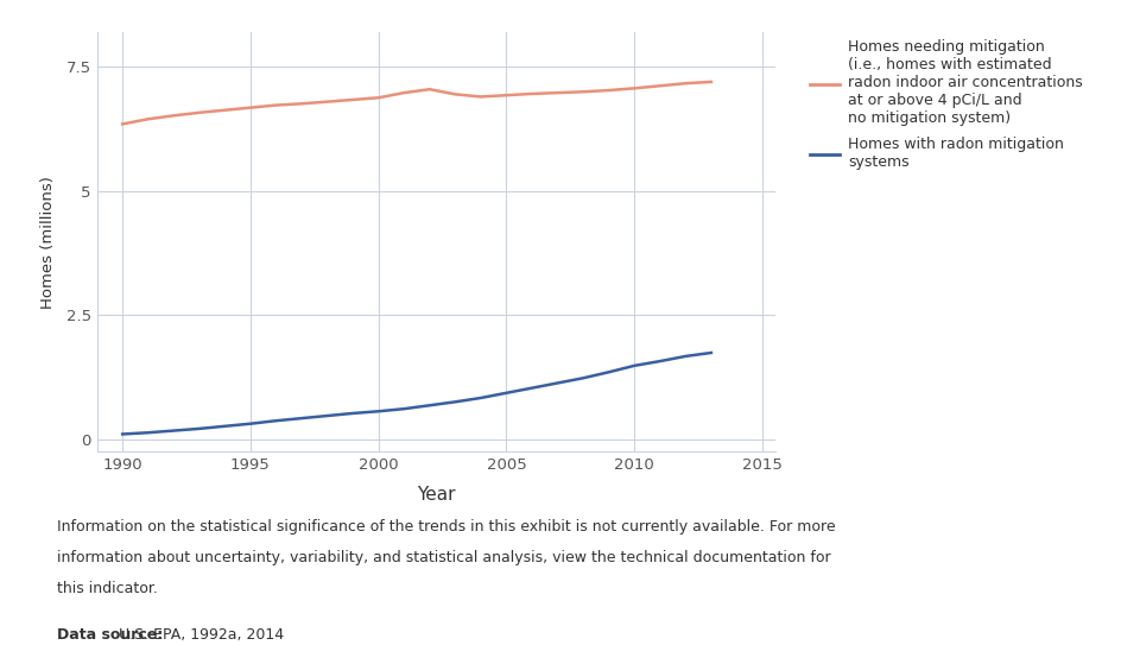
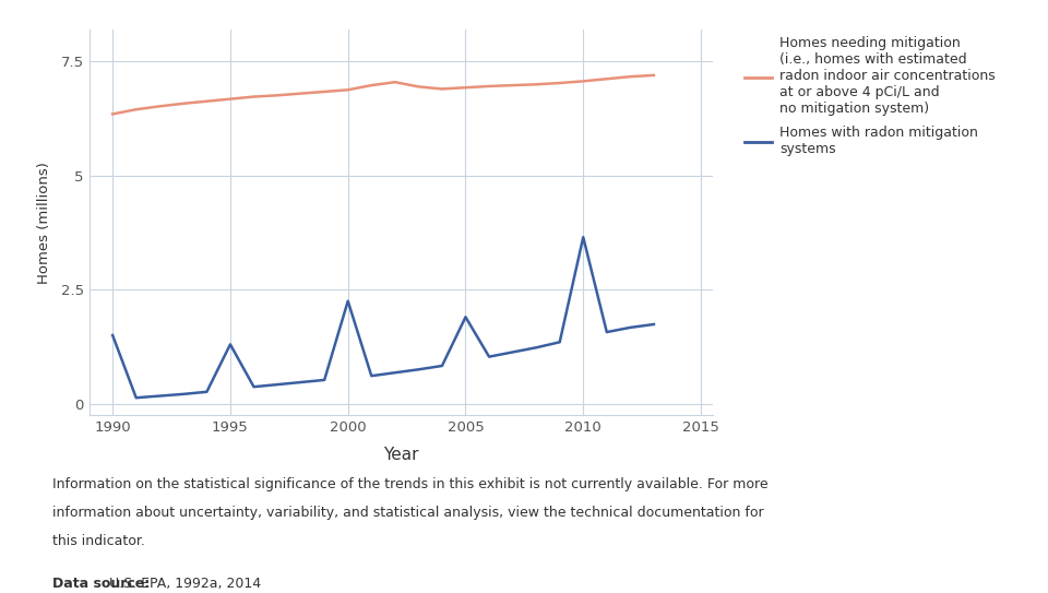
Homes with radon mitigation systems/1990: 0.10 -> 1.50
Homes with radon mitigation systems/1995: 0.31 -> 1.30
Homes with radon mitigation systems/2000: 0.56 -> 2.25
Homes with radon mitigation systems/2005: 0.93 -> 1.90
Homes with radon mitigation systems/2010: 1.48 -> 3.65
